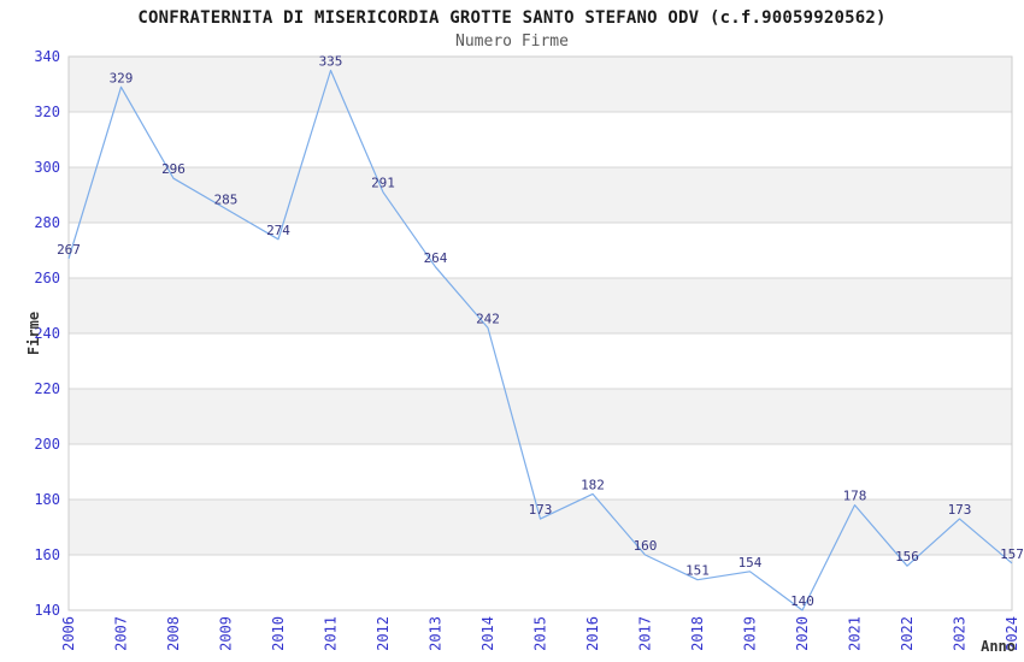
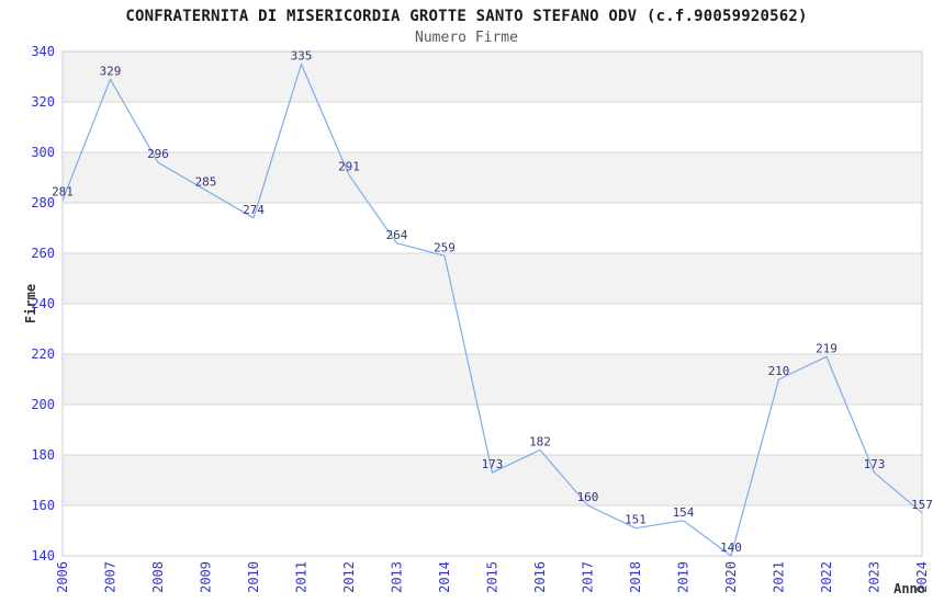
2006: 267 -> 281
2014: 242 -> 259
2021: 178 -> 210
2022: 156 -> 219
